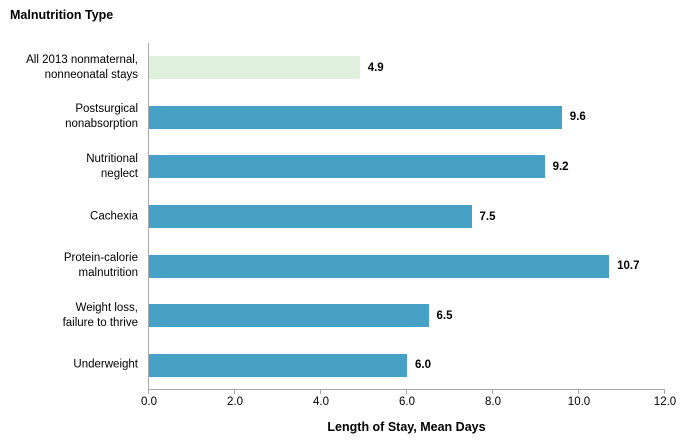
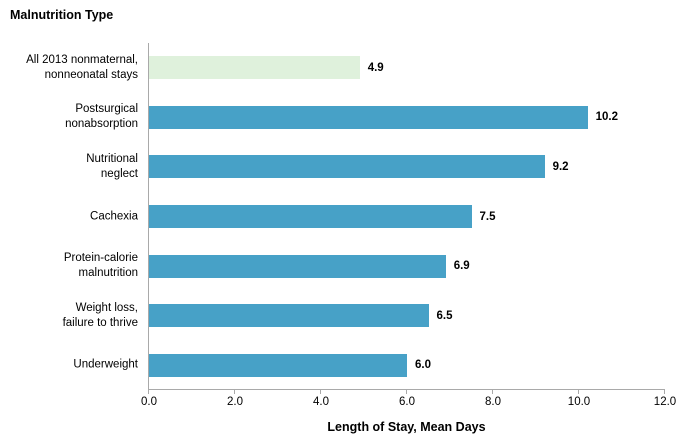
Postsurgical nonabsorption: 9.6 -> 10.2
Protein-calorie malnutrition: 10.7 -> 6.9
